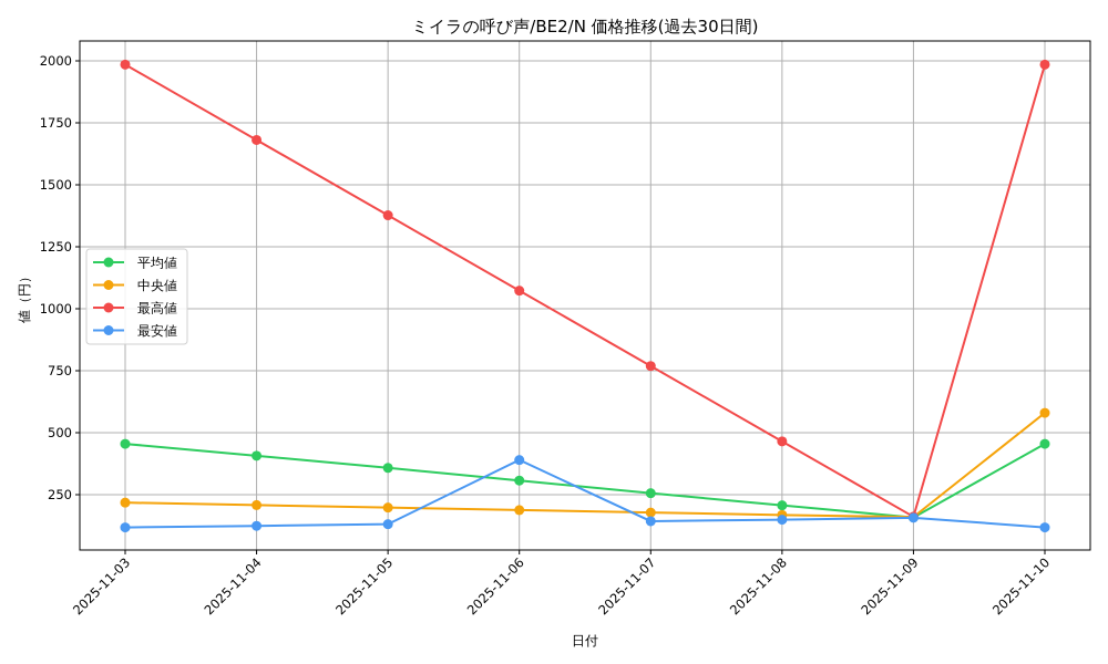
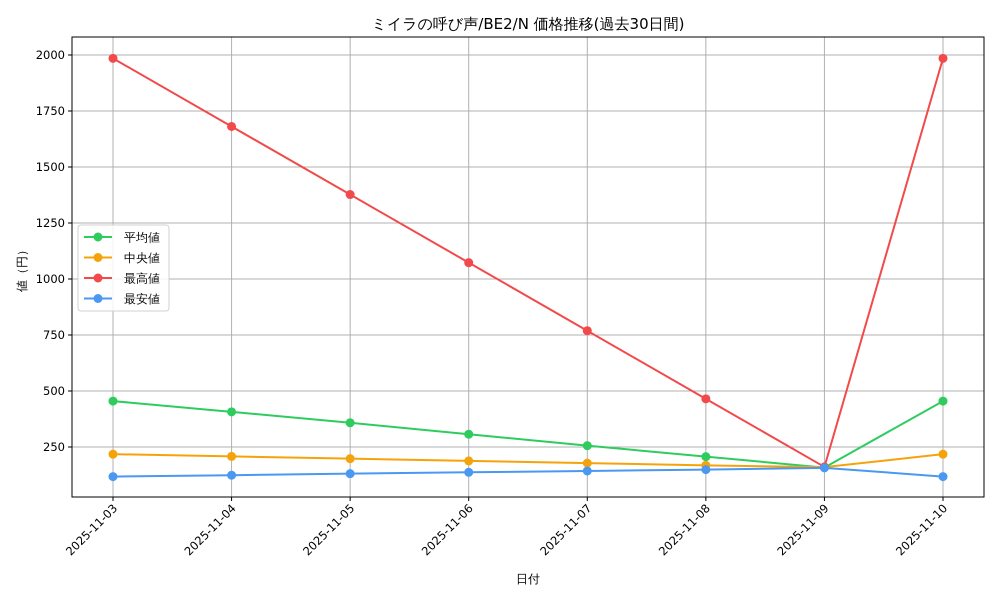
最安値/2025-11-06: 390 -> 140
中央値/2025-11-10: 580 -> 220
